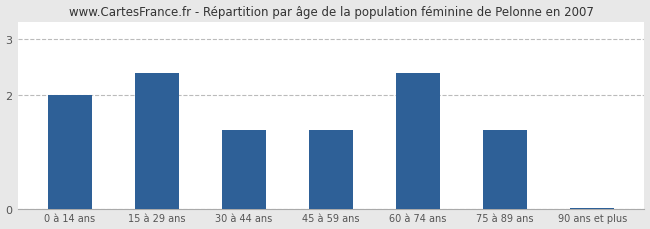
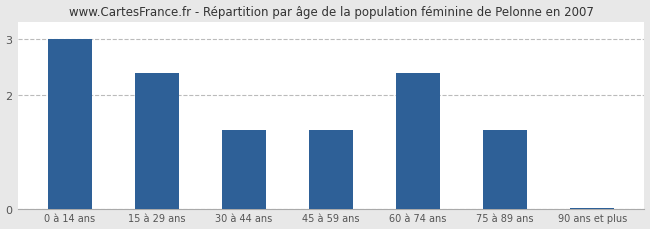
0 à 14 ans: 2.00 -> 3.00
